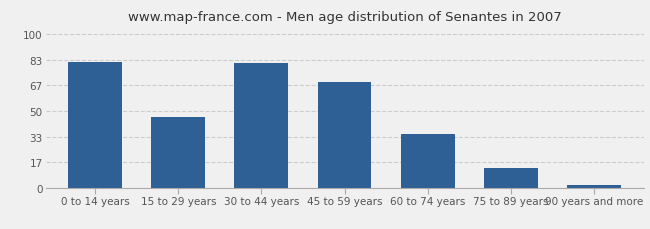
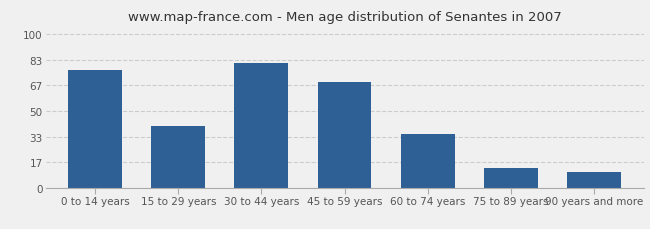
0 to 14 years: 82 -> 77
15 to 29 years: 46 -> 40
90 years and more: 2 -> 10
